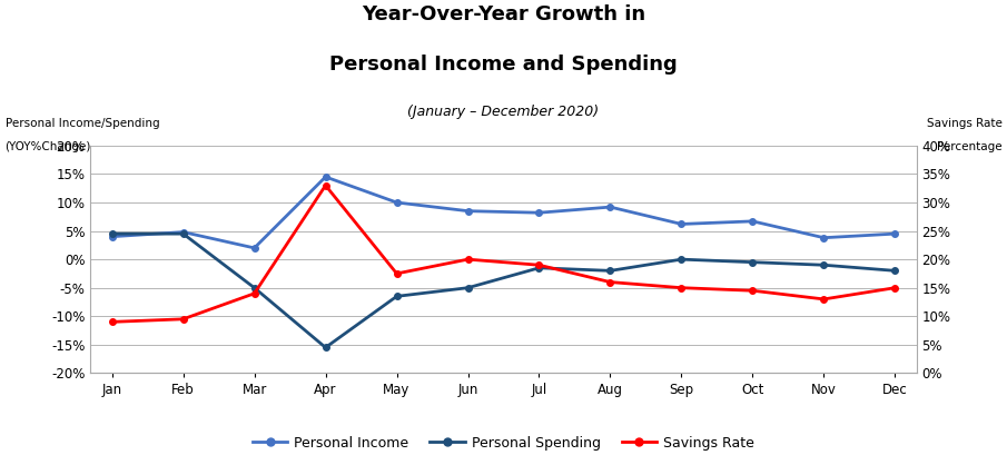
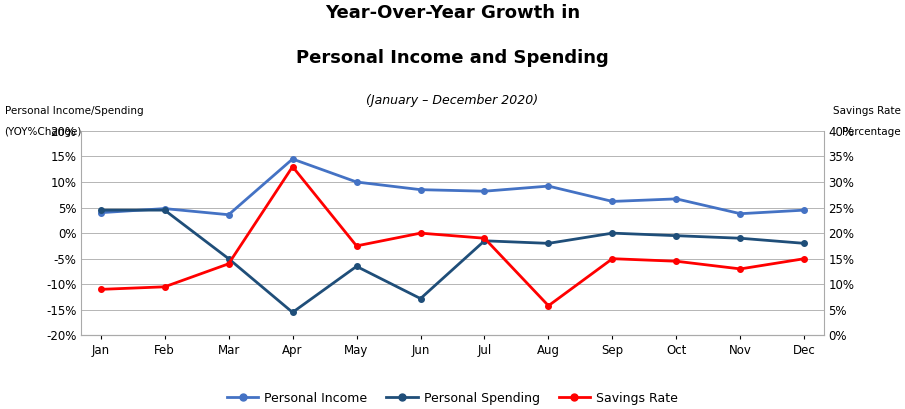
Personal Income/Mar: 2.0% -> 3.6%
Personal Spending/Jun: -5.0% -> -12.8%
Savings Rate/Aug: 16.0% -> 5.8%
